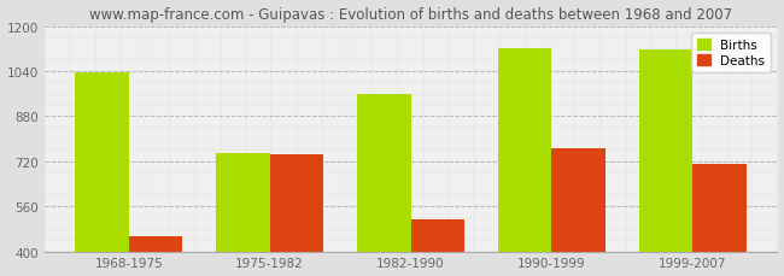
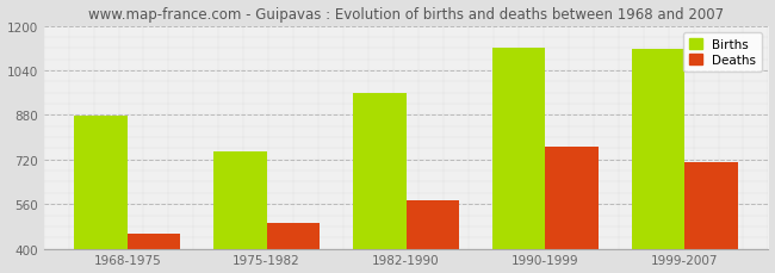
Births/1968-1975: 1035 -> 878
Deaths/1975-1982: 745 -> 492
Deaths/1982-1990: 515 -> 572
